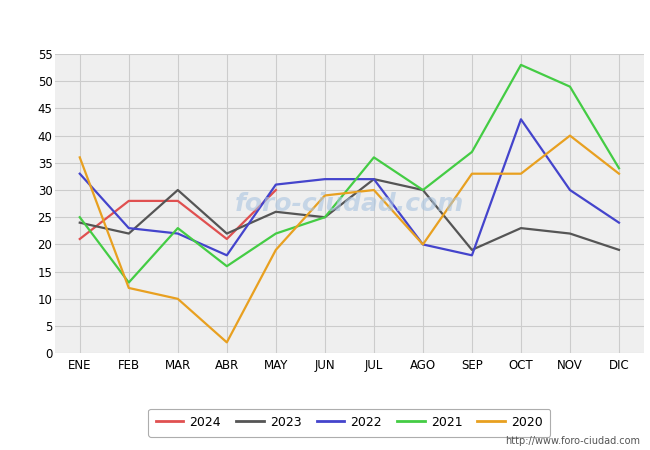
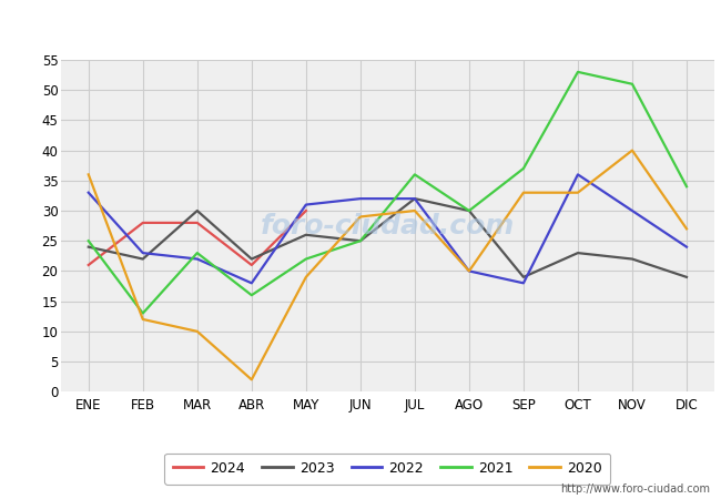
2022/OCT: 43 -> 36
2021/NOV: 49 -> 51
2020/DIC: 33 -> 27
